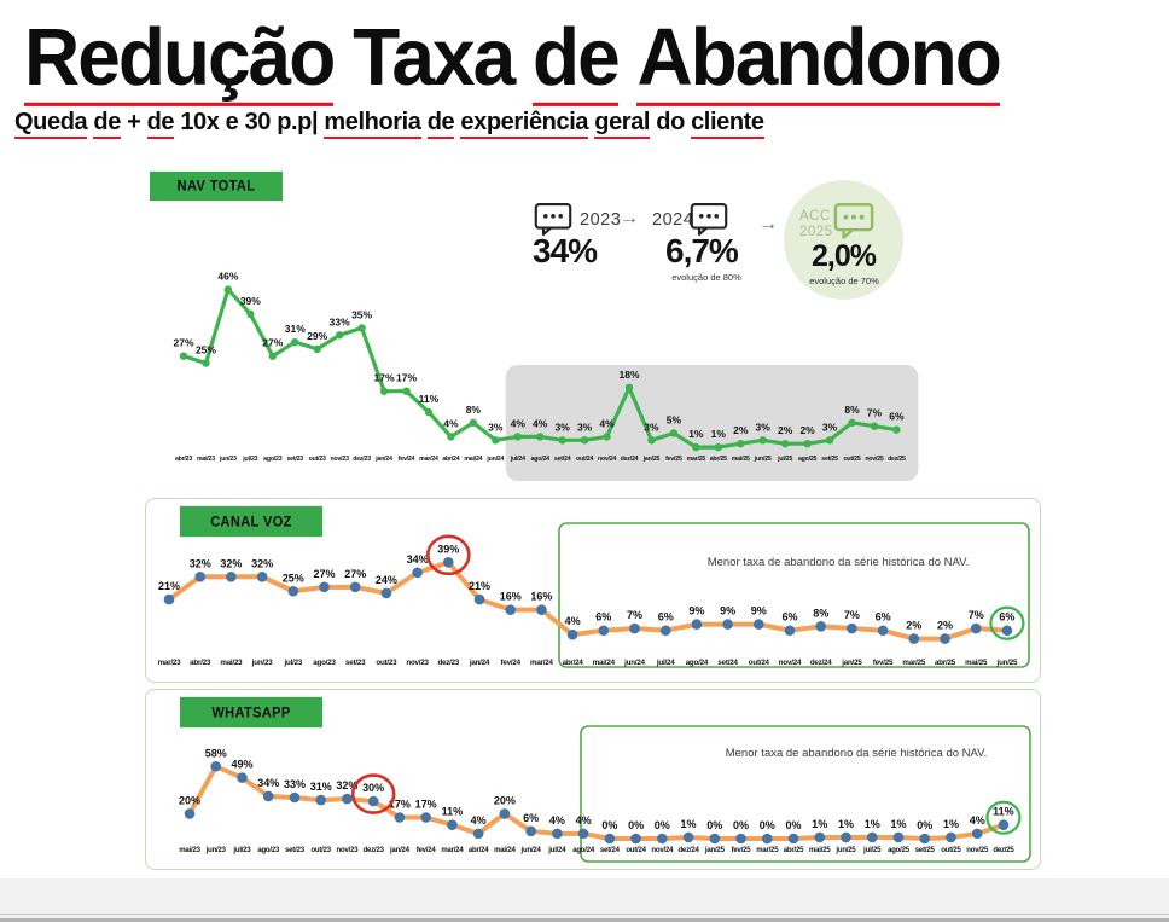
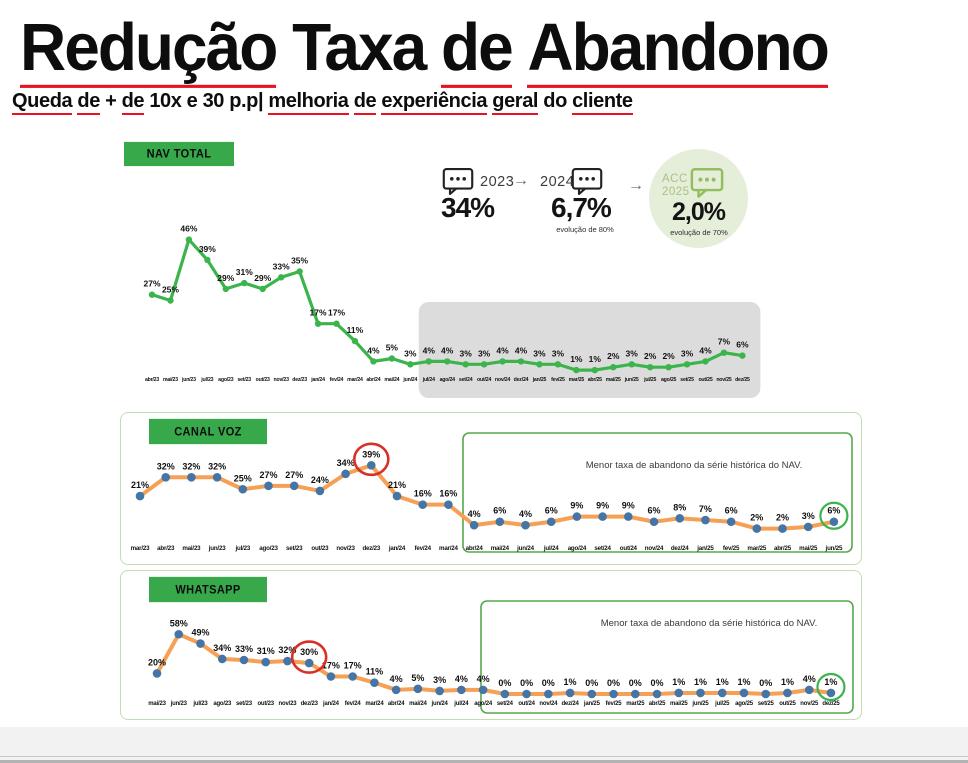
NAV TOTAL/ago/23: 27% -> 29%
NAV TOTAL/mai/24: 8% -> 5%
NAV TOTAL/dez/24: 18% -> 4%
NAV TOTAL/fev/25: 5% -> 3%
NAV TOTAL/out/25: 8% -> 4%
CANAL VOZ/jun/24: 7% -> 4%
CANAL VOZ/mai/25: 7% -> 3%
WHATSAPP/mai/24: 20% -> 5%
WHATSAPP/jun/24: 6% -> 3%
WHATSAPP/dez/25: 11% -> 1%
